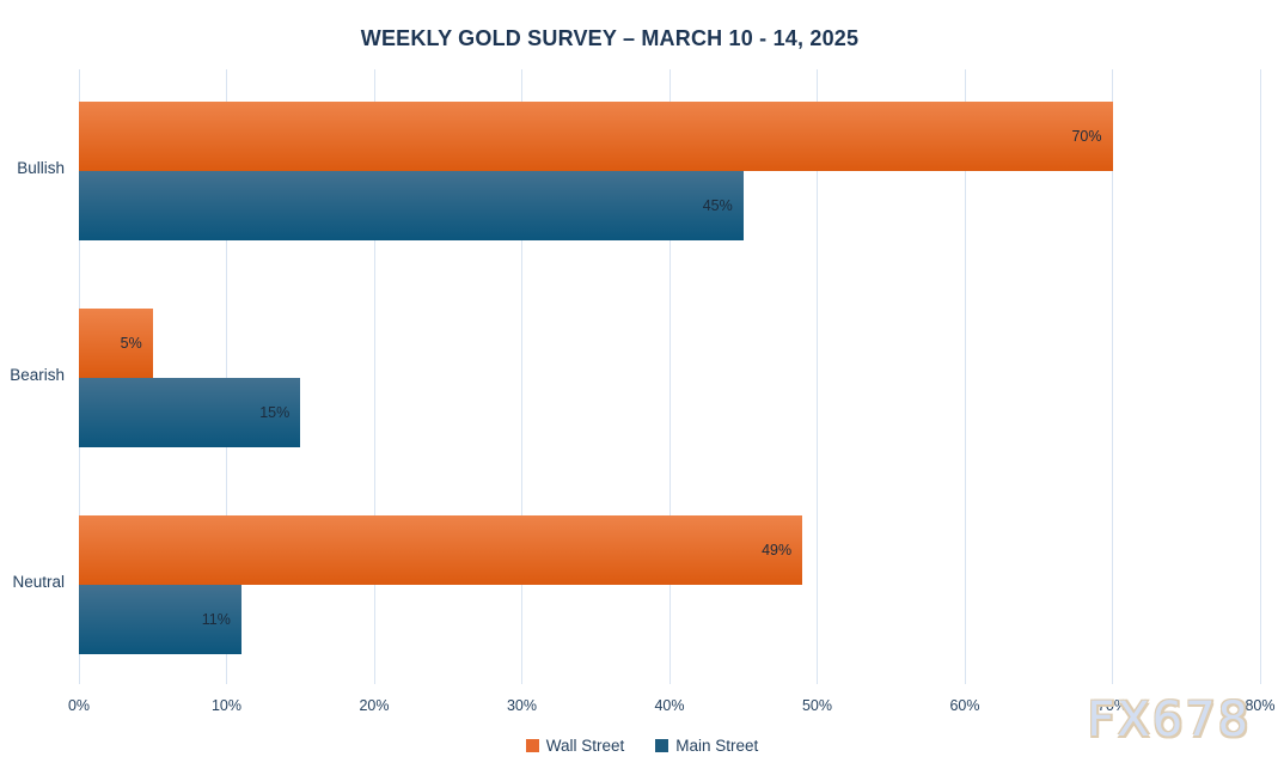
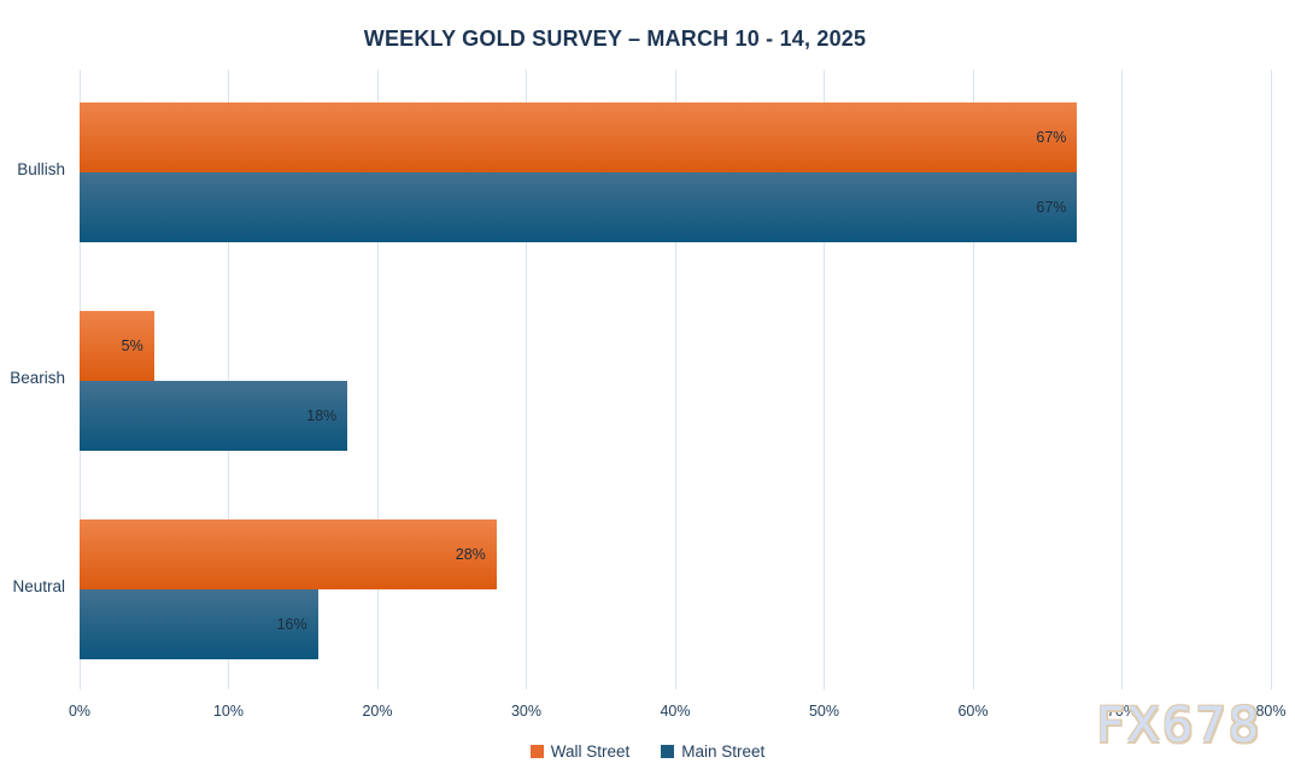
Wall Street/Bullish: 70% -> 67%
Main Street/Bullish: 45% -> 67%
Main Street/Bearish: 15% -> 18%
Wall Street/Neutral: 49% -> 28%
Main Street/Neutral: 11% -> 16%
